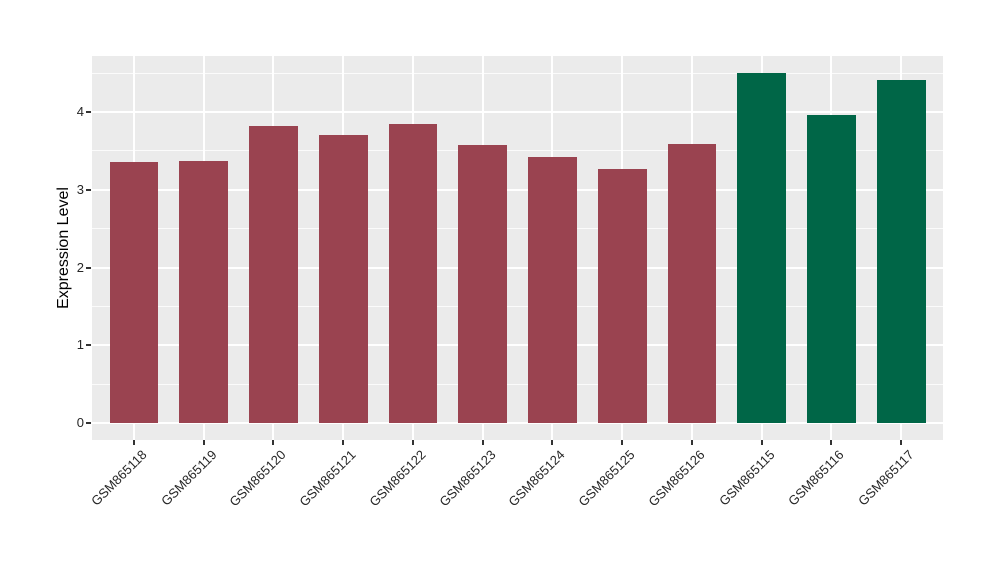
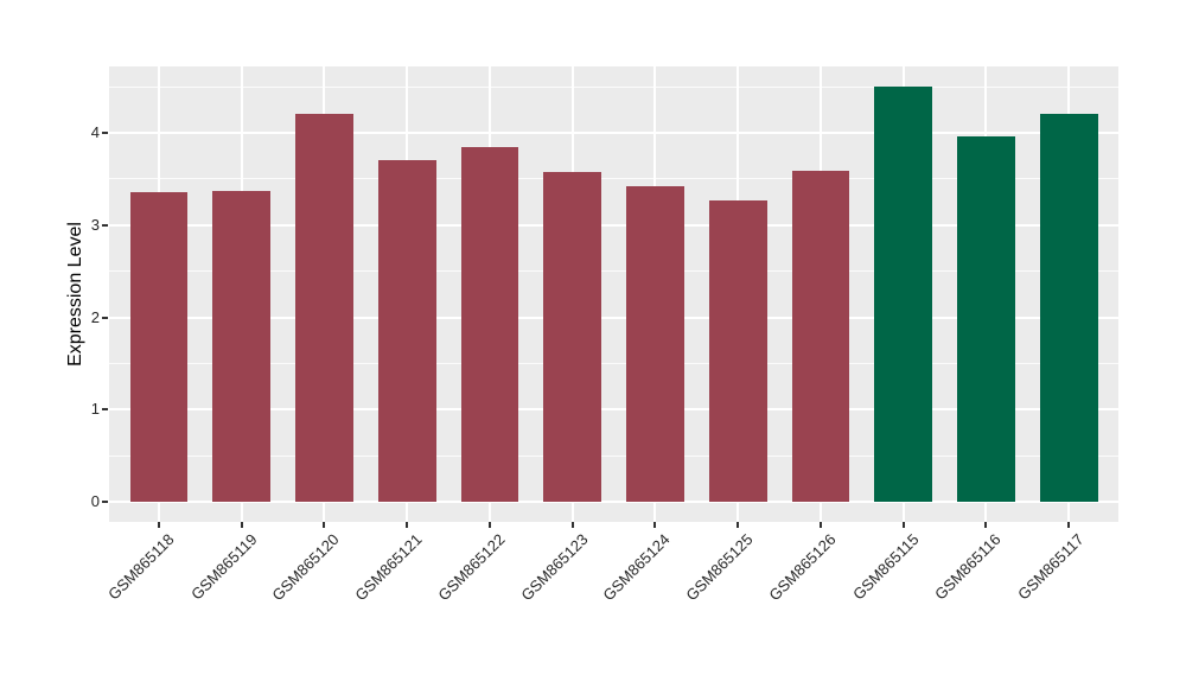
GSM865120: 3.8 -> 4.2
GSM865117: 4.4 -> 4.2
